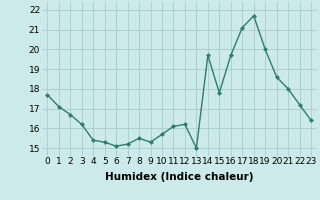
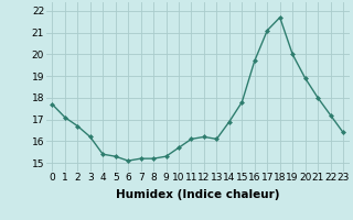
8: 15.5 -> 15.2
13: 15.0 -> 16.1
14: 19.7 -> 16.9
20: 18.6 -> 18.9
